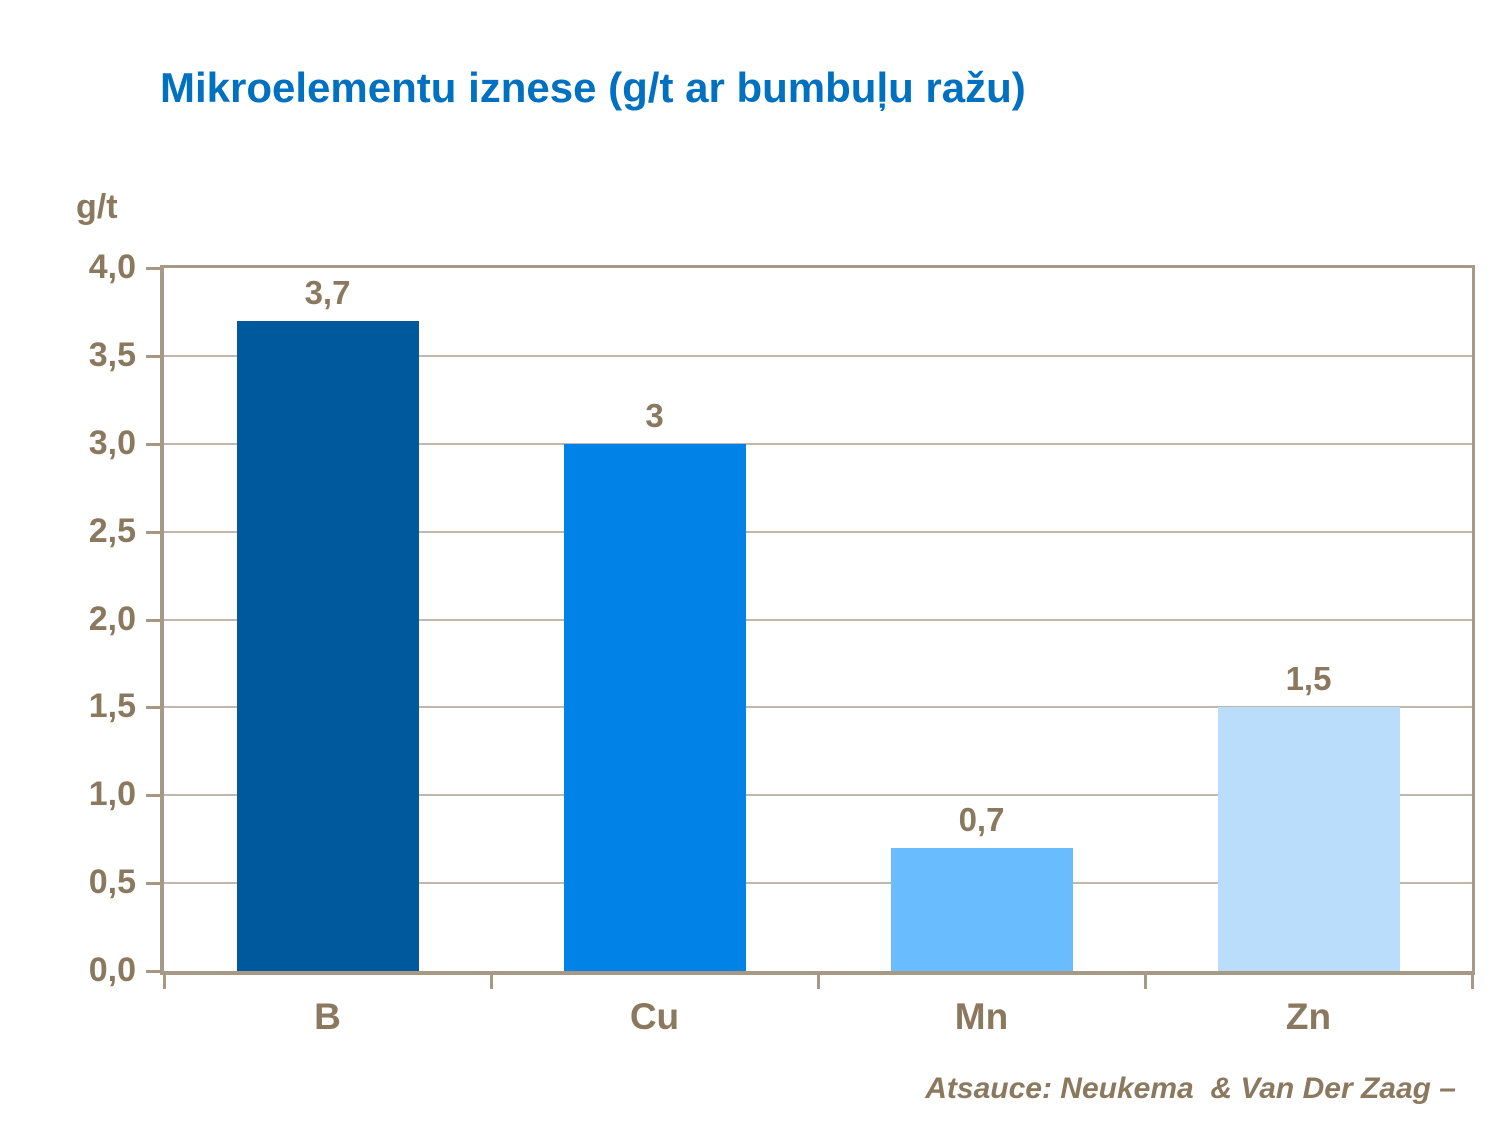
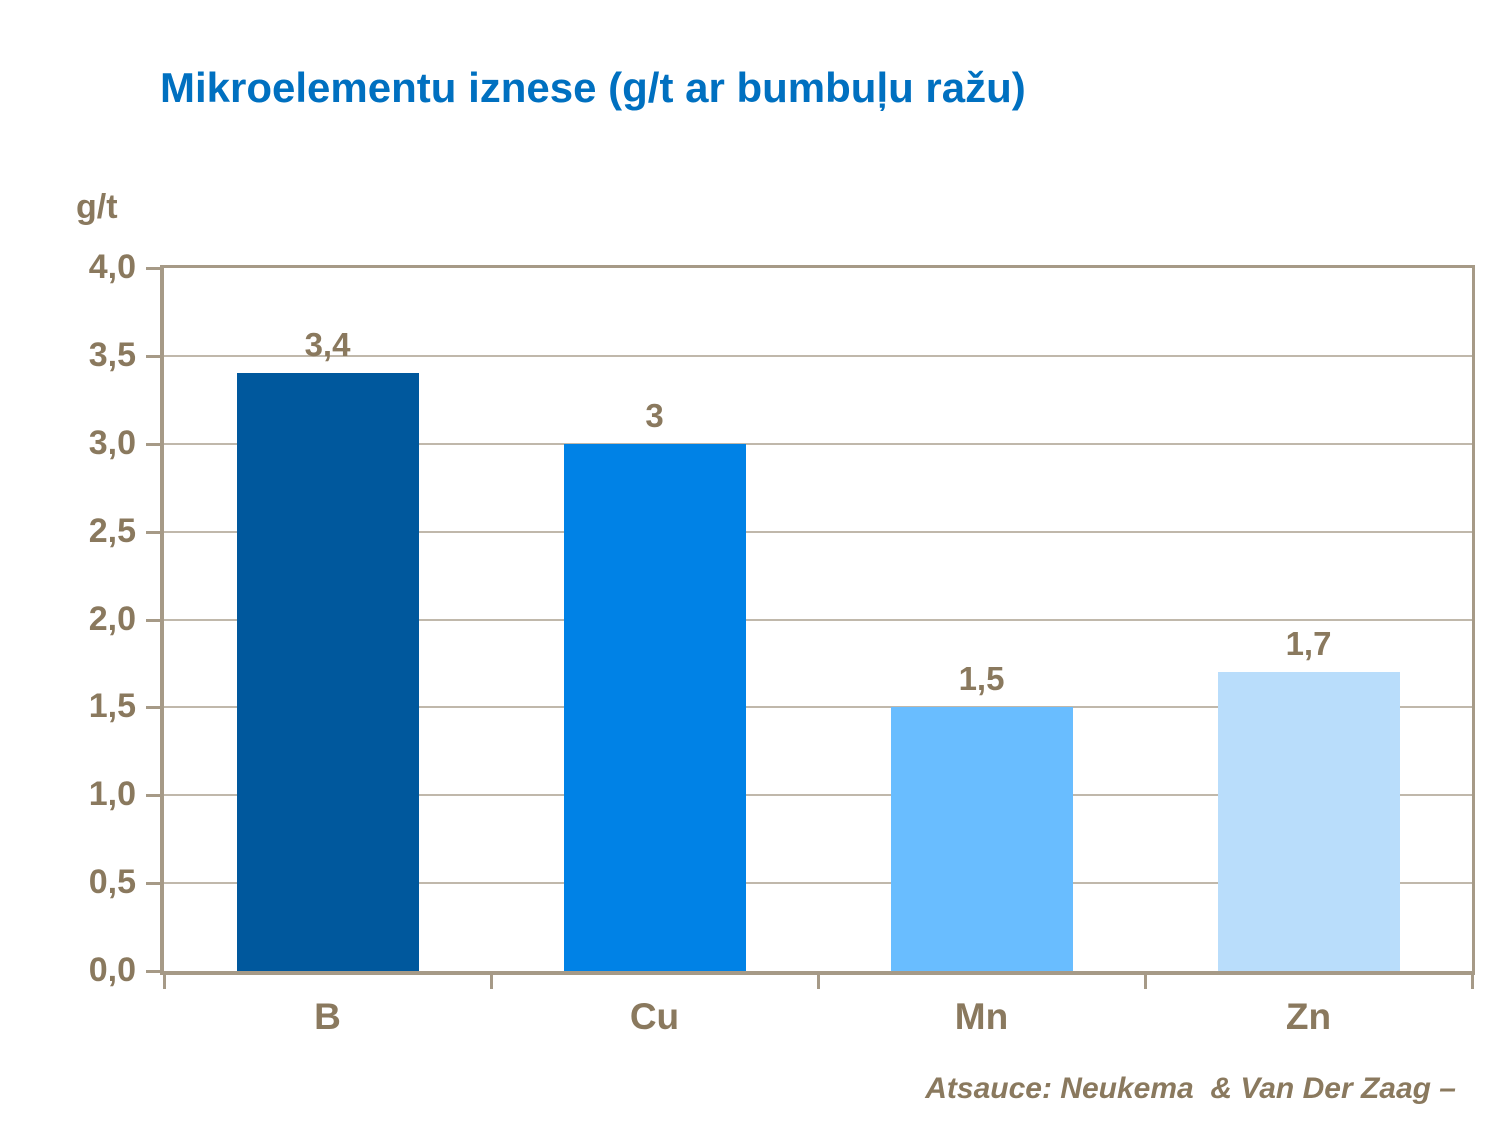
B: 3,7 -> 3,4
Mn: 0,7 -> 1,5
Zn: 1,5 -> 1,7
